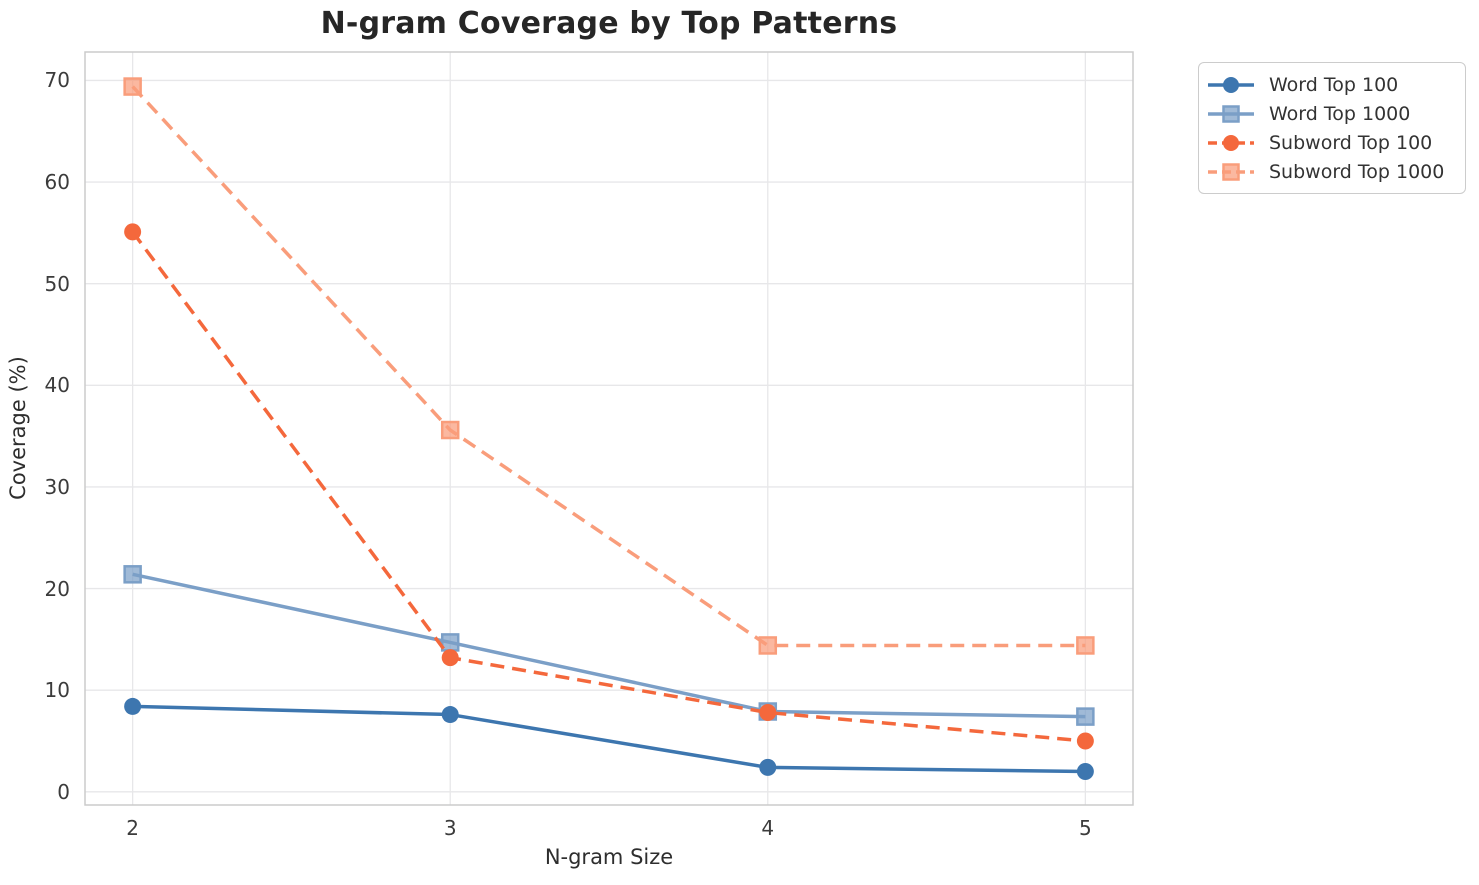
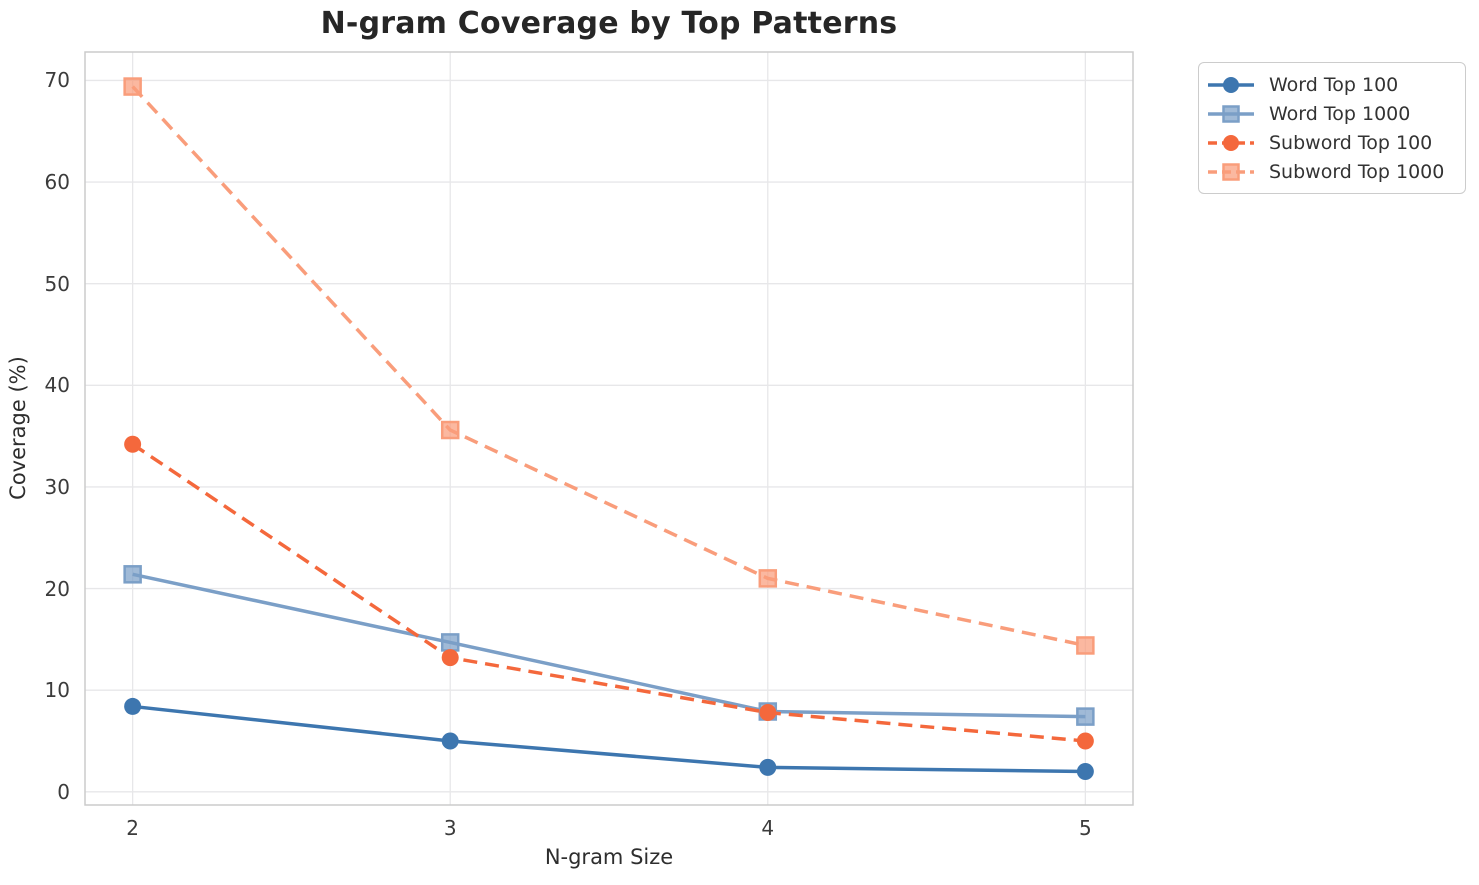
Subword Top 100/2: 55.1 -> 34.2
Word Top 100/3: 7.6 -> 5.0
Subword Top 1000/4: 14.4 -> 21.0
